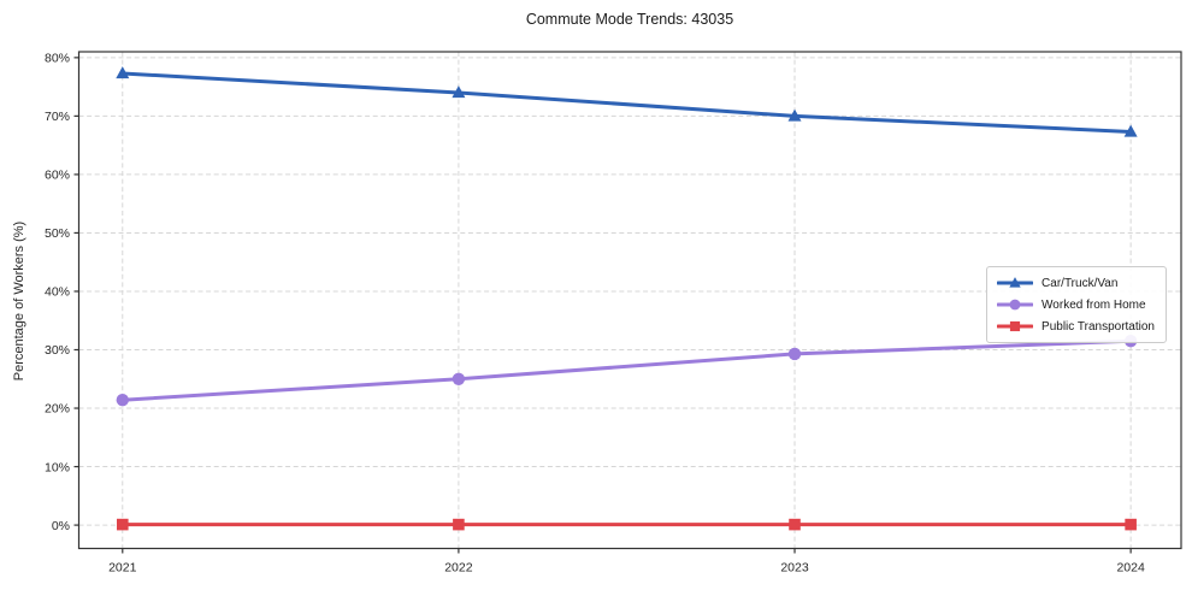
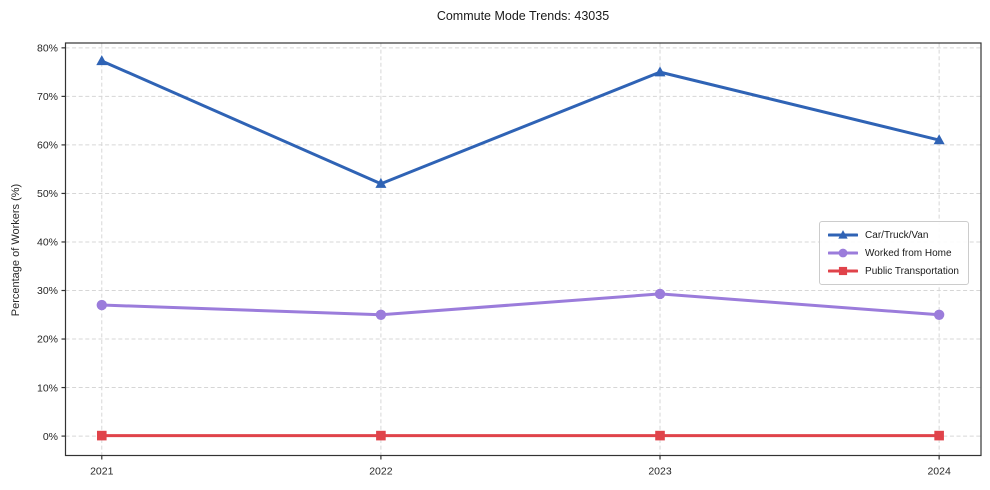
Worked from Home/2021: 21% -> 27%
Car/Truck/Van/2022: 74% -> 52%
Car/Truck/Van/2023: 70% -> 75%
Car/Truck/Van/2024: 67% -> 61%
Worked from Home/2024: 32% -> 25%
